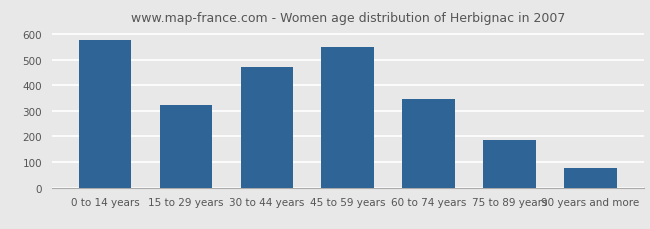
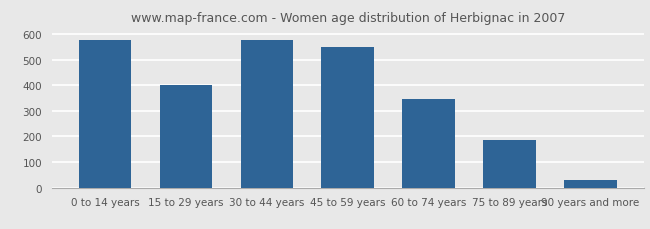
15 to 29 years: 325 -> 400
30 to 44 years: 470 -> 578
90 years and more: 75 -> 31
